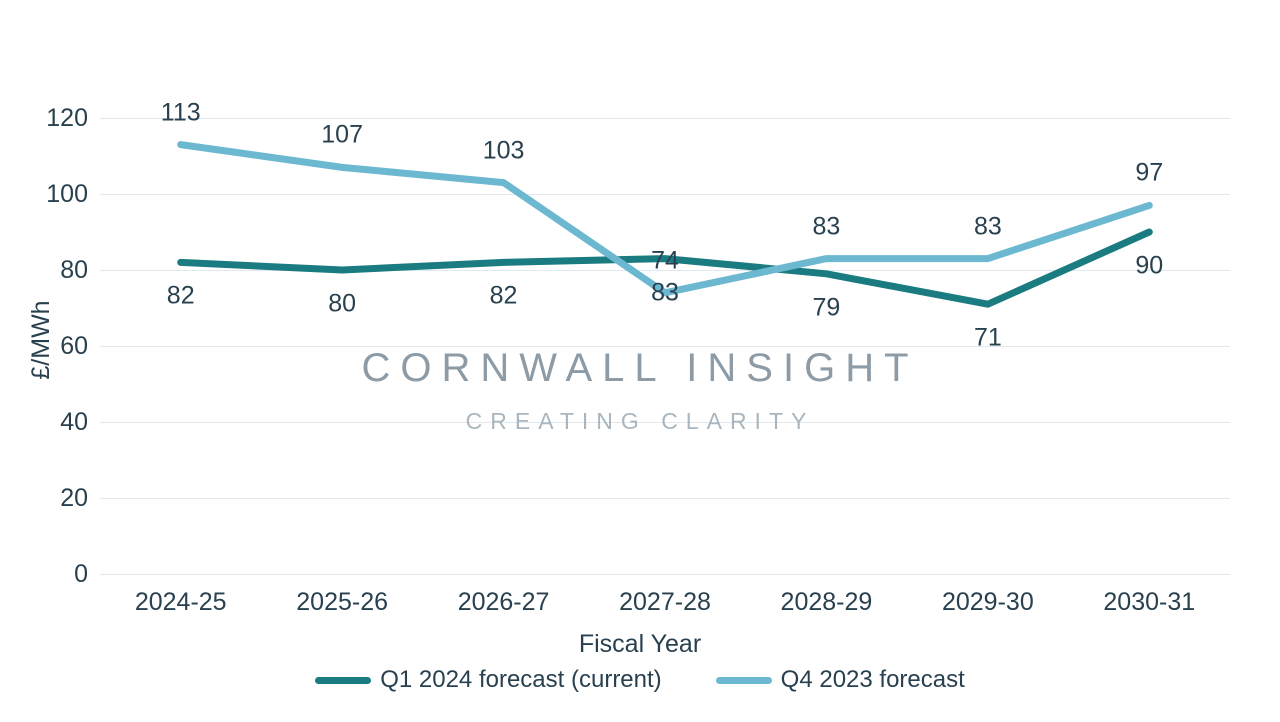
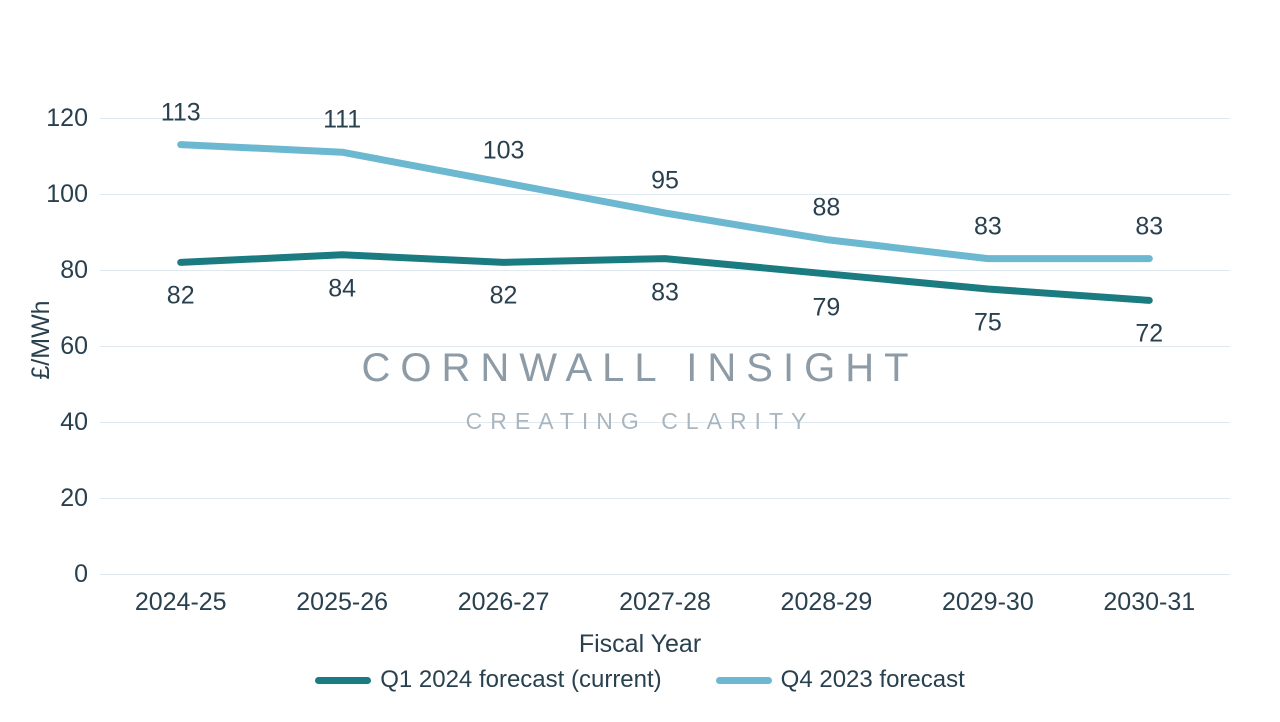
Q1 2024 forecast (current)/2025-26: 80 -> 84
Q4 2023 forecast/2025-26: 107 -> 111
Q4 2023 forecast/2027-28: 74 -> 95
Q4 2023 forecast/2028-29: 83 -> 88
Q1 2024 forecast (current)/2029-30: 71 -> 75
Q1 2024 forecast (current)/2030-31: 90 -> 72
Q4 2023 forecast/2030-31: 97 -> 83
